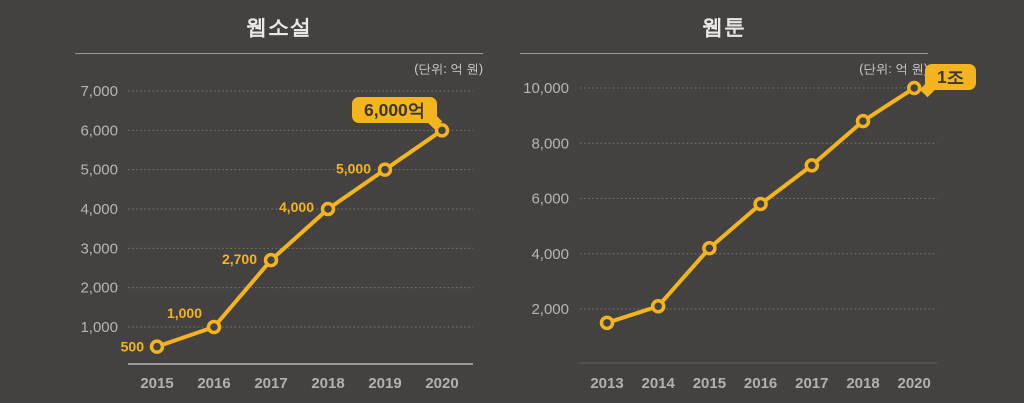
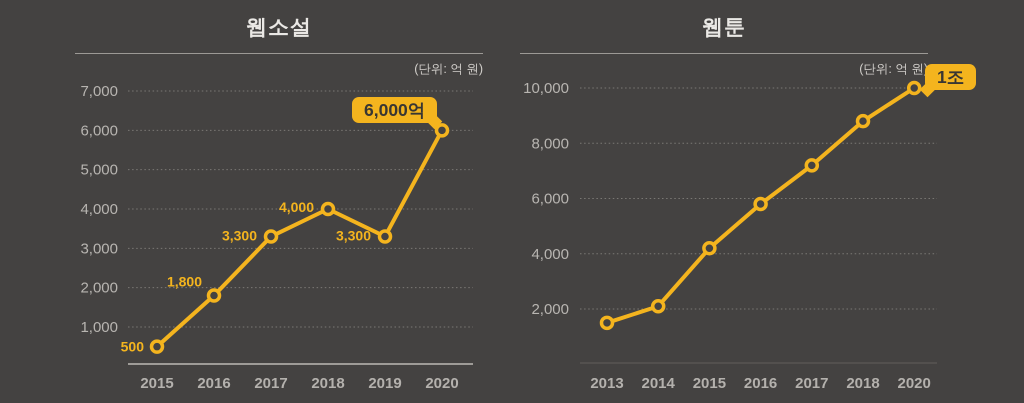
웹소설/2016: 1,000 -> 1,800
웹소설/2017: 2,700 -> 3,300
웹소설/2019: 5,000 -> 3,300
